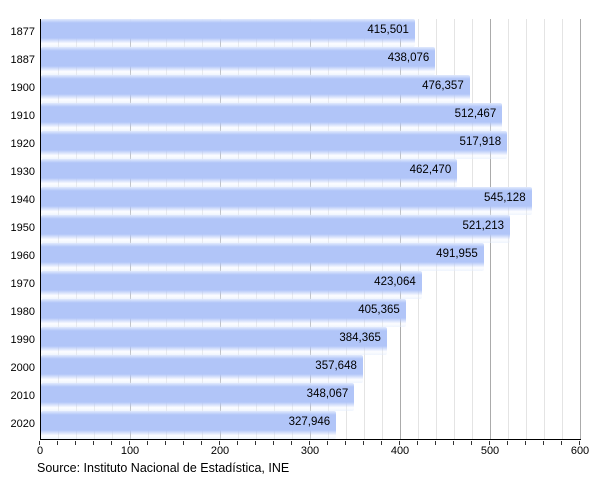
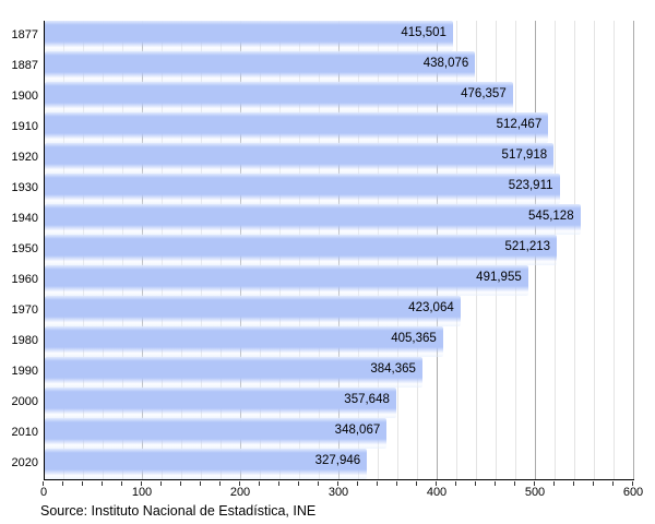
1930: 462,470 -> 523,911
